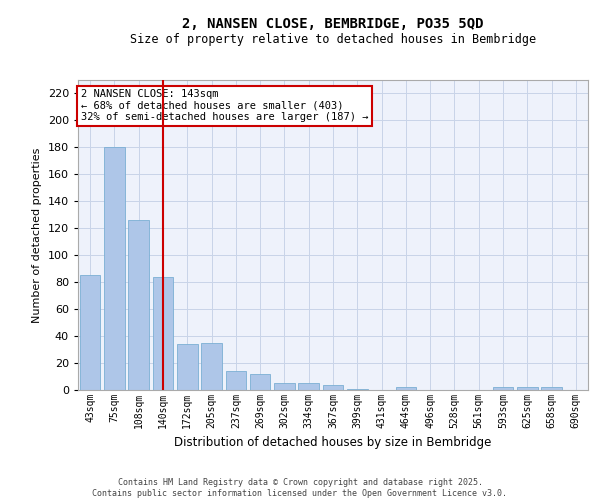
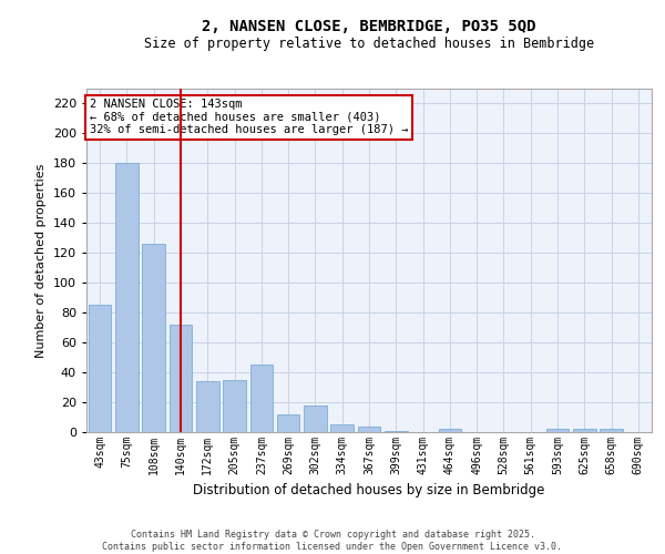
140sqm: 84 -> 72
237sqm: 14 -> 45
302sqm: 5 -> 18
